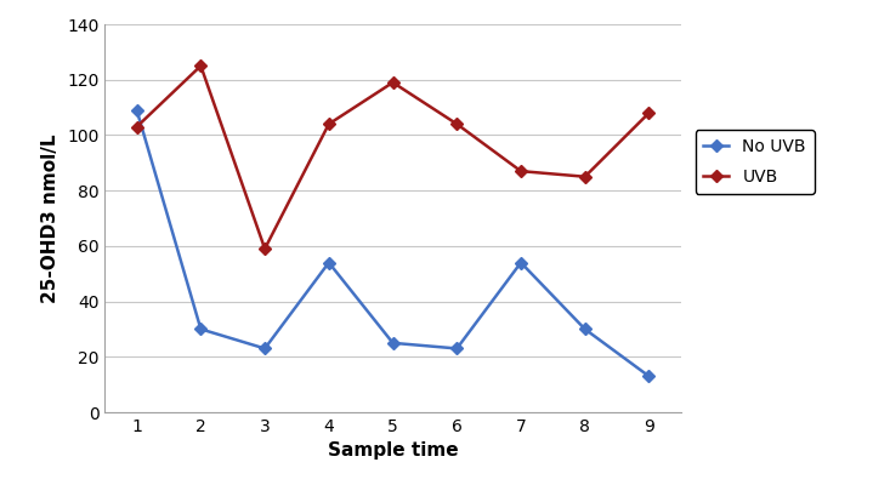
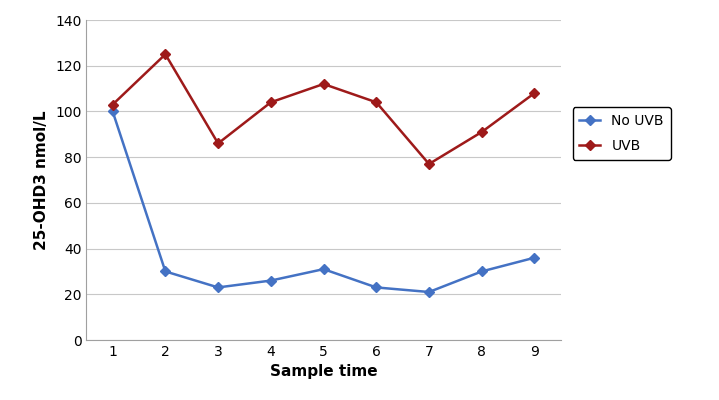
No UVB/1: 109 -> 100
UVB/3: 59 -> 86
No UVB/4: 54 -> 26
No UVB/5: 25 -> 31
UVB/5: 119 -> 112
No UVB/7: 54 -> 21
UVB/7: 87 -> 77
UVB/8: 85 -> 91
No UVB/9: 13 -> 36
